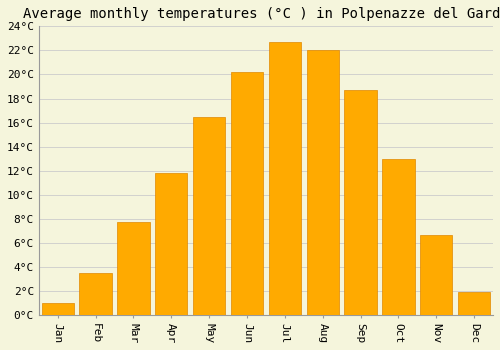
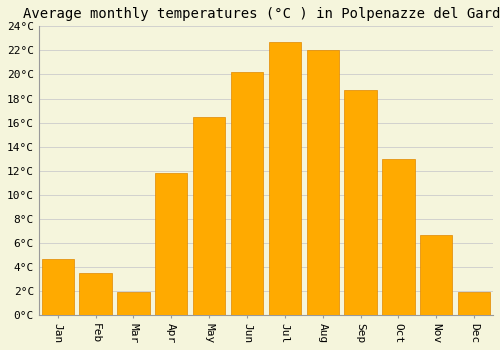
Jan: 1.0°C -> 4.7°C
Mar: 7.7°C -> 1.9°C
